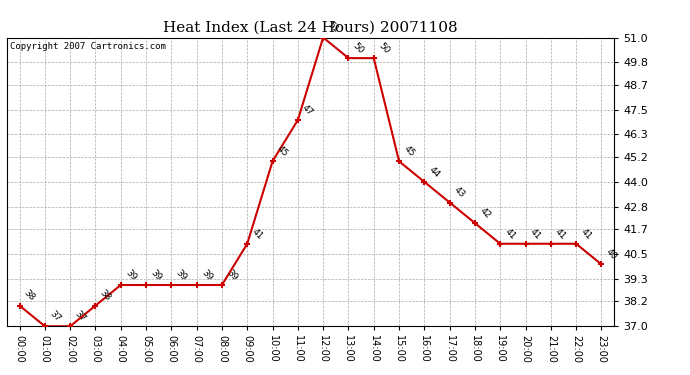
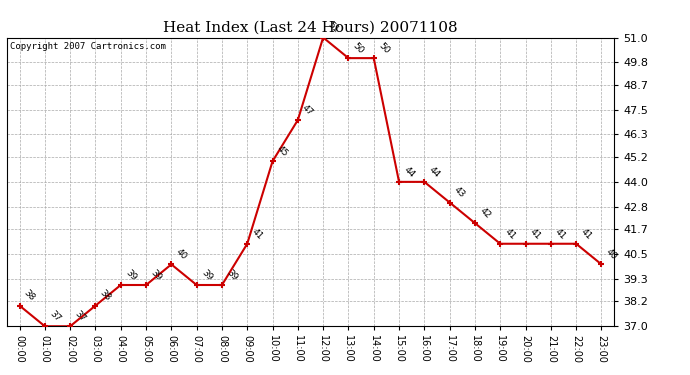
06:00: 39 -> 40
15:00: 45 -> 44
